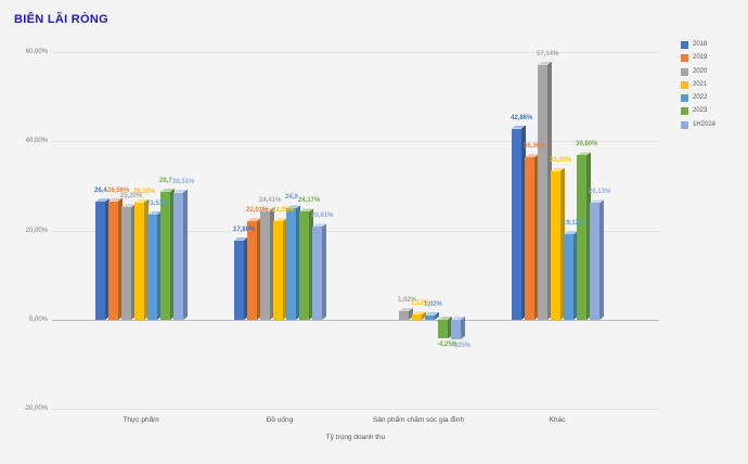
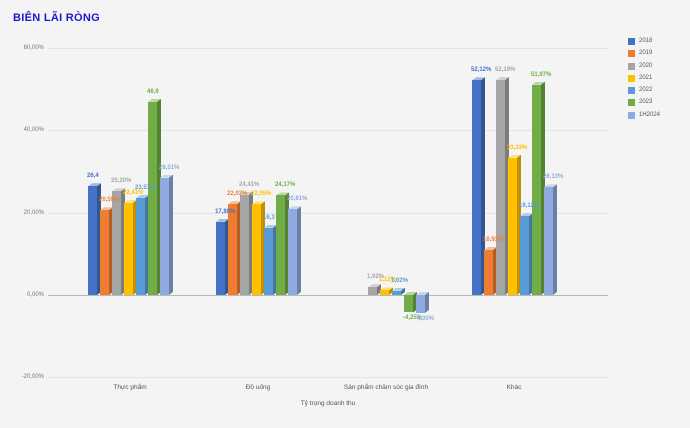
2019/Thực phẩm: 26,56% -> 20,59%
2021/Thực phẩm: 26,30% -> 22,41%
2023/Thực phẩm: 28,7 -> 46,9
2022/Đồ uống: 24,9 -> 16,3
2018/Khác: 42,86% -> 52,12%
2019/Khác: 36,36% -> 10,93%
2020/Khác: 57,14% -> 52,19%
2023/Khác: 36,80% -> 51,07%
